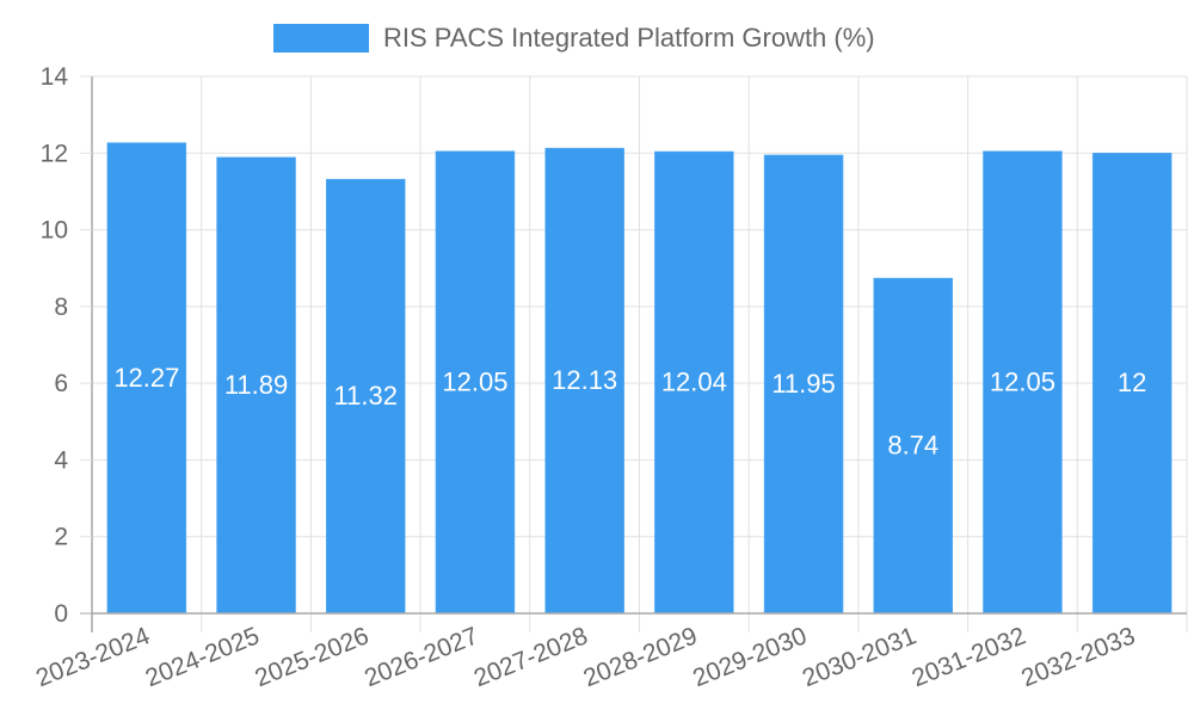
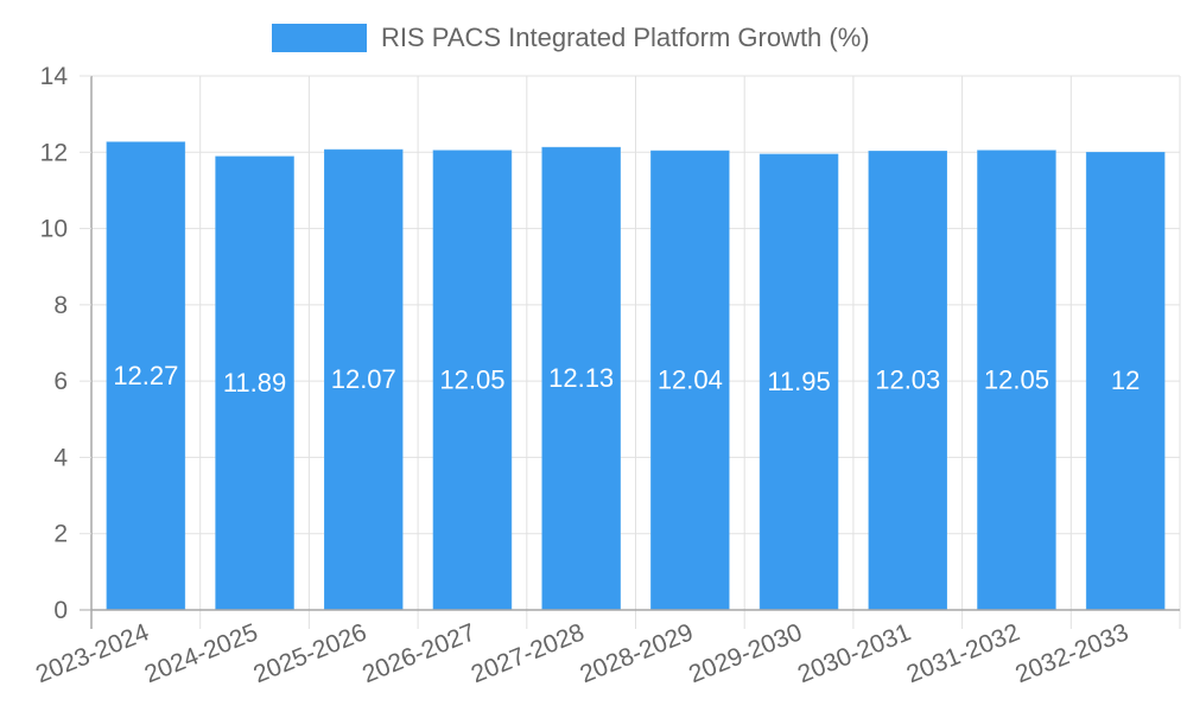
2025-2026: 11.32 -> 12.07
2030-2031: 8.74 -> 12.03
